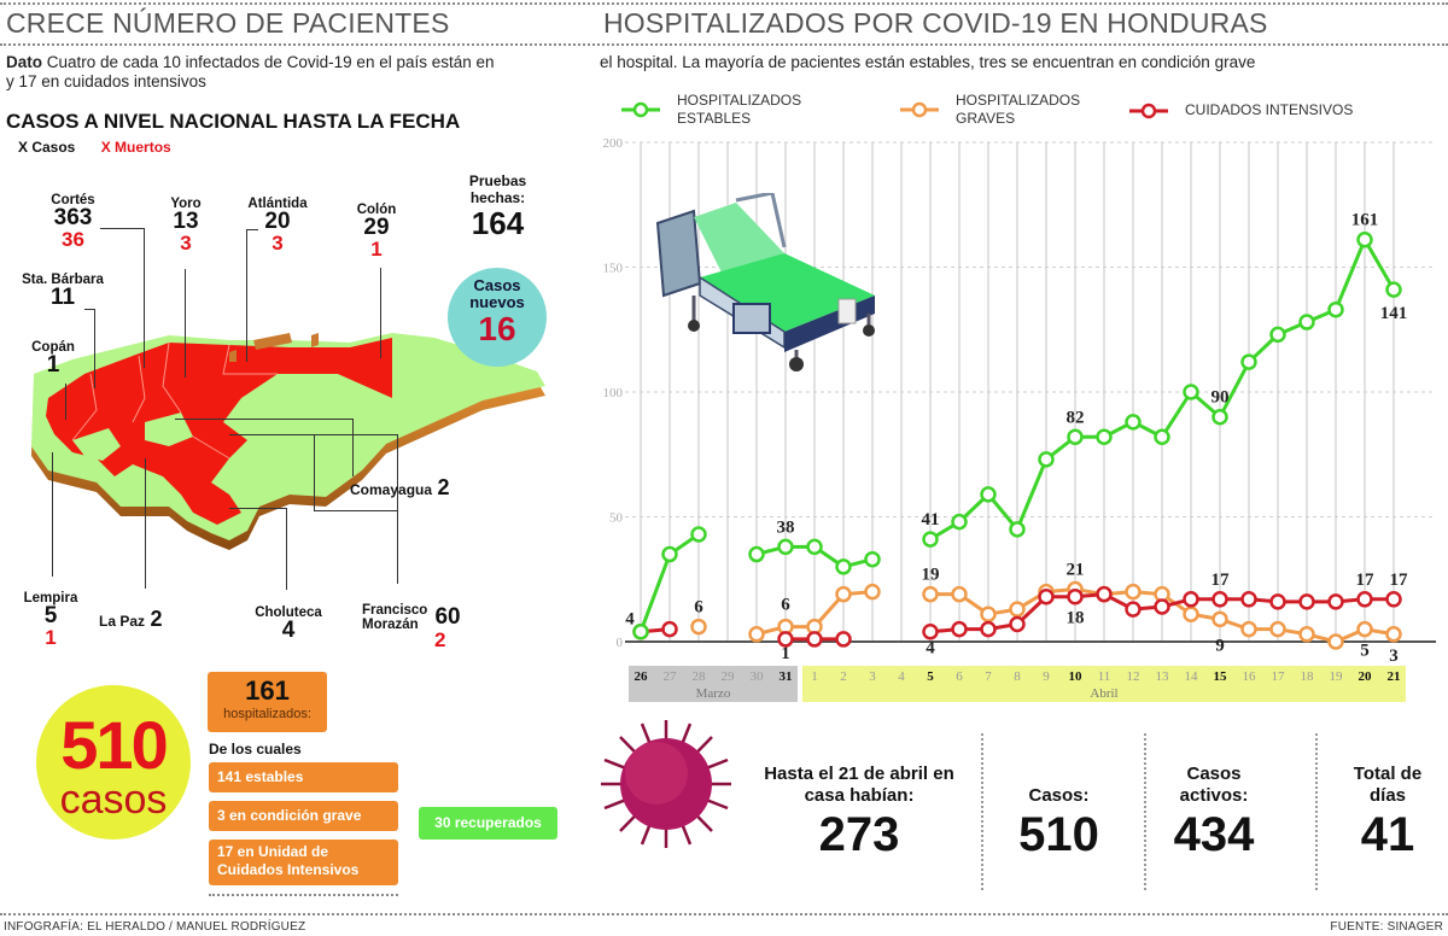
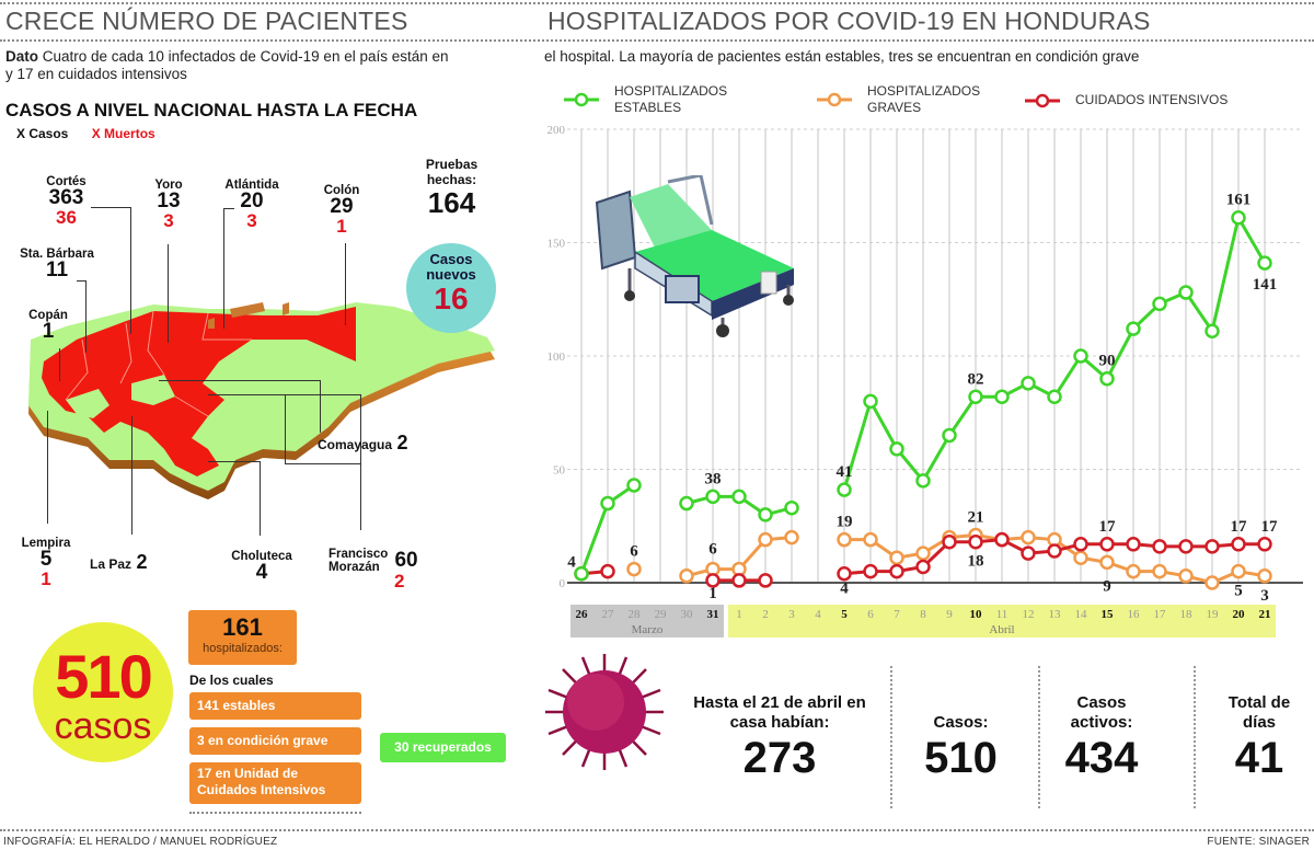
HOSPITALIZADOS ESTABLES/6: 48 -> 80
HOSPITALIZADOS ESTABLES/9: 73 -> 65
HOSPITALIZADOS ESTABLES/19: 133 -> 111
